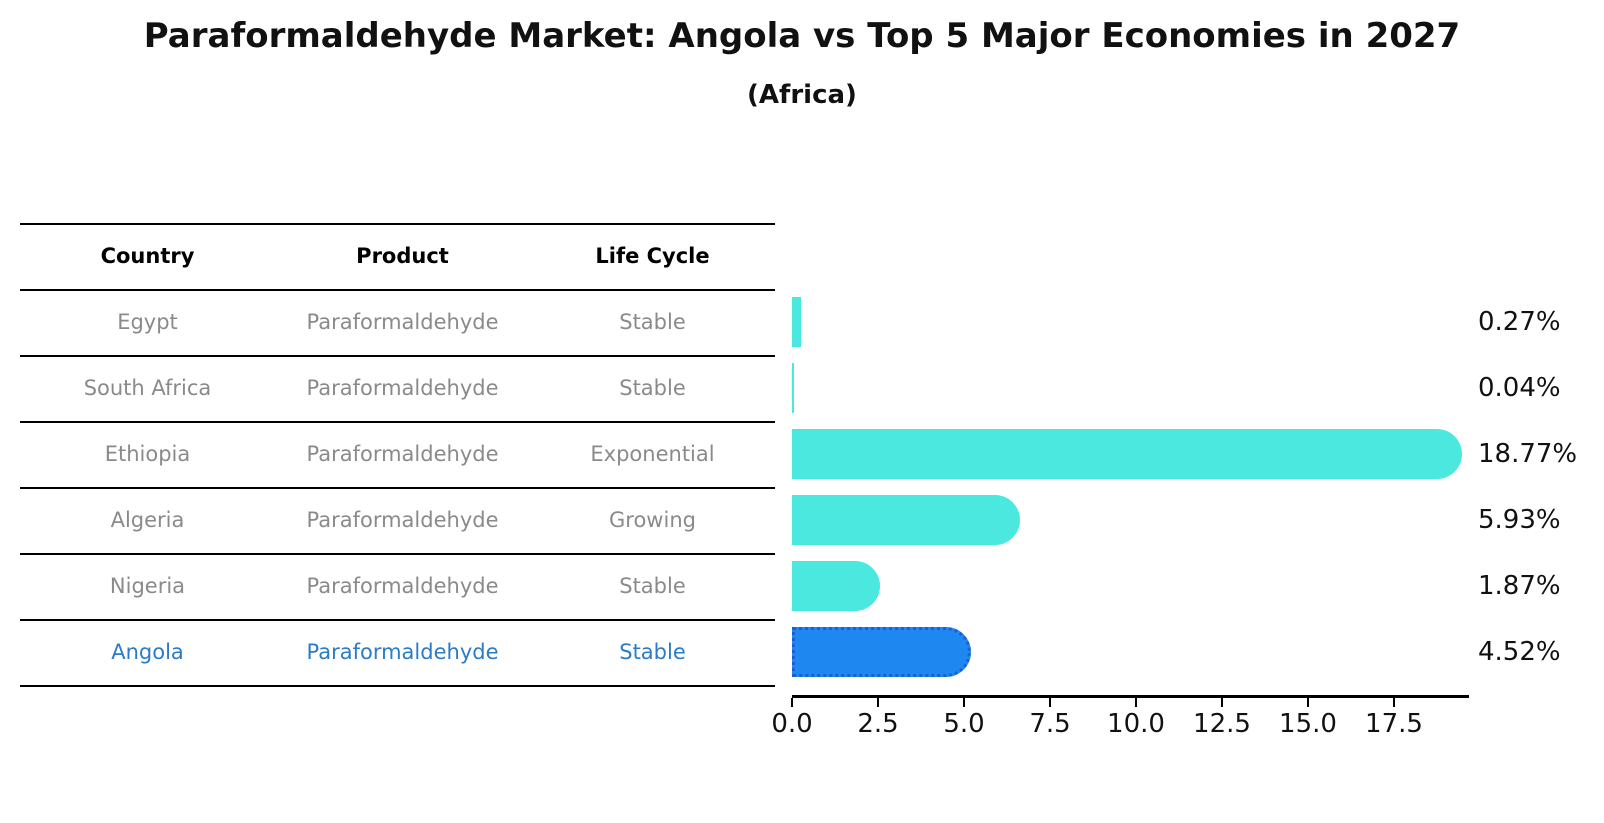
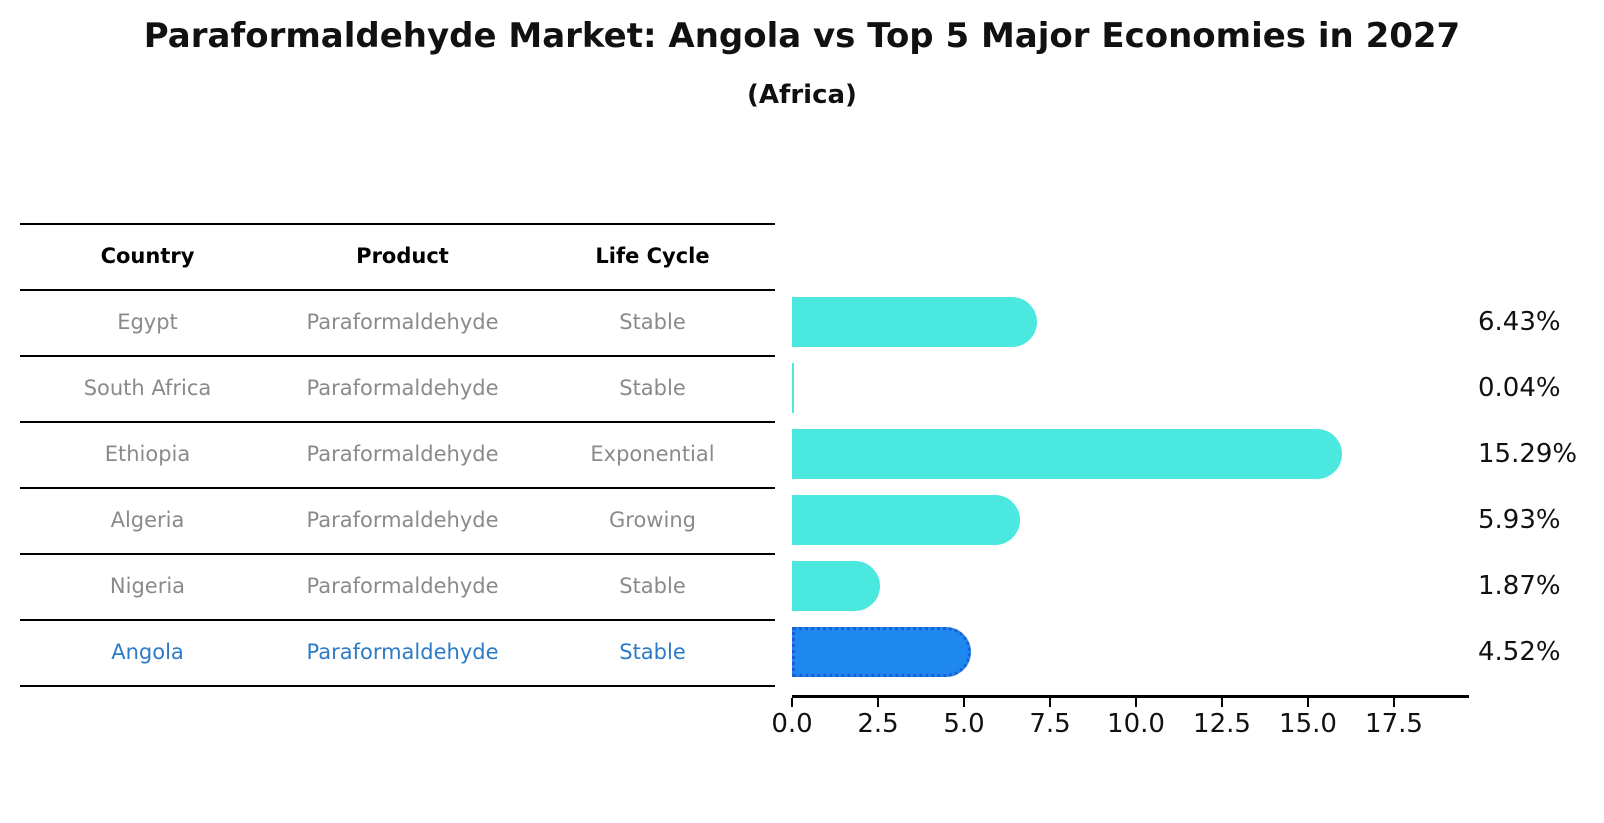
Egypt: 0.27% -> 6.43%
Ethiopia: 18.77% -> 15.29%
